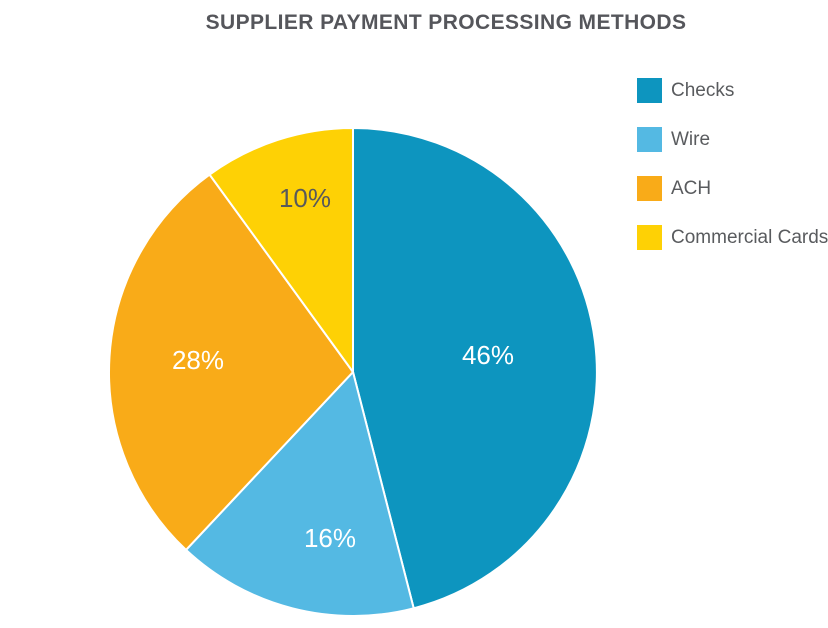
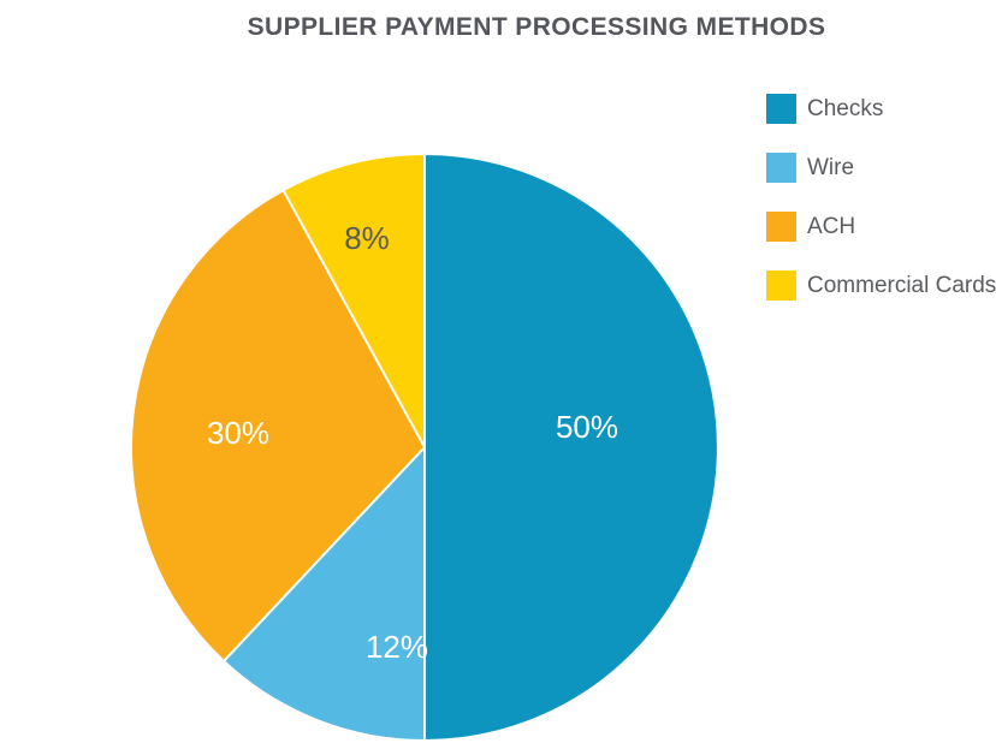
Checks: 46% -> 50%
Wire: 16% -> 12%
ACH: 28% -> 30%
Commercial Cards: 10% -> 8%
